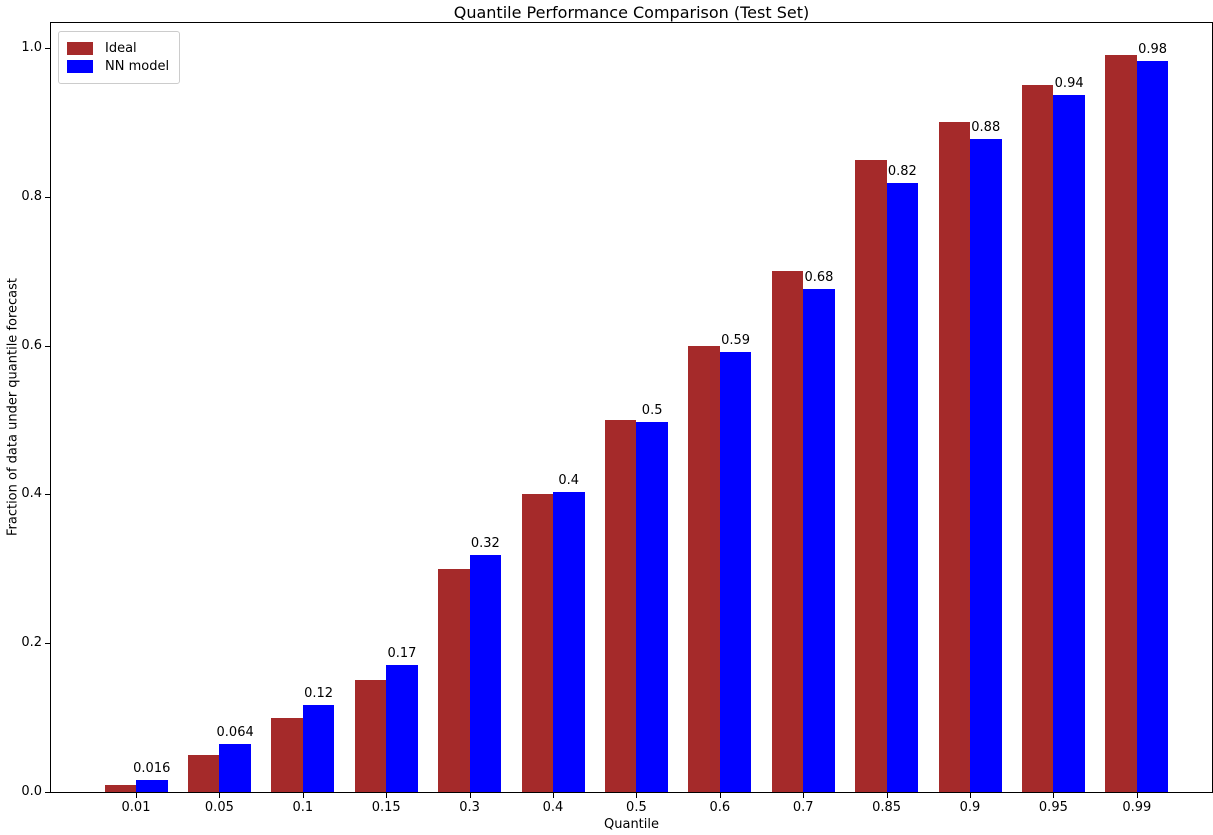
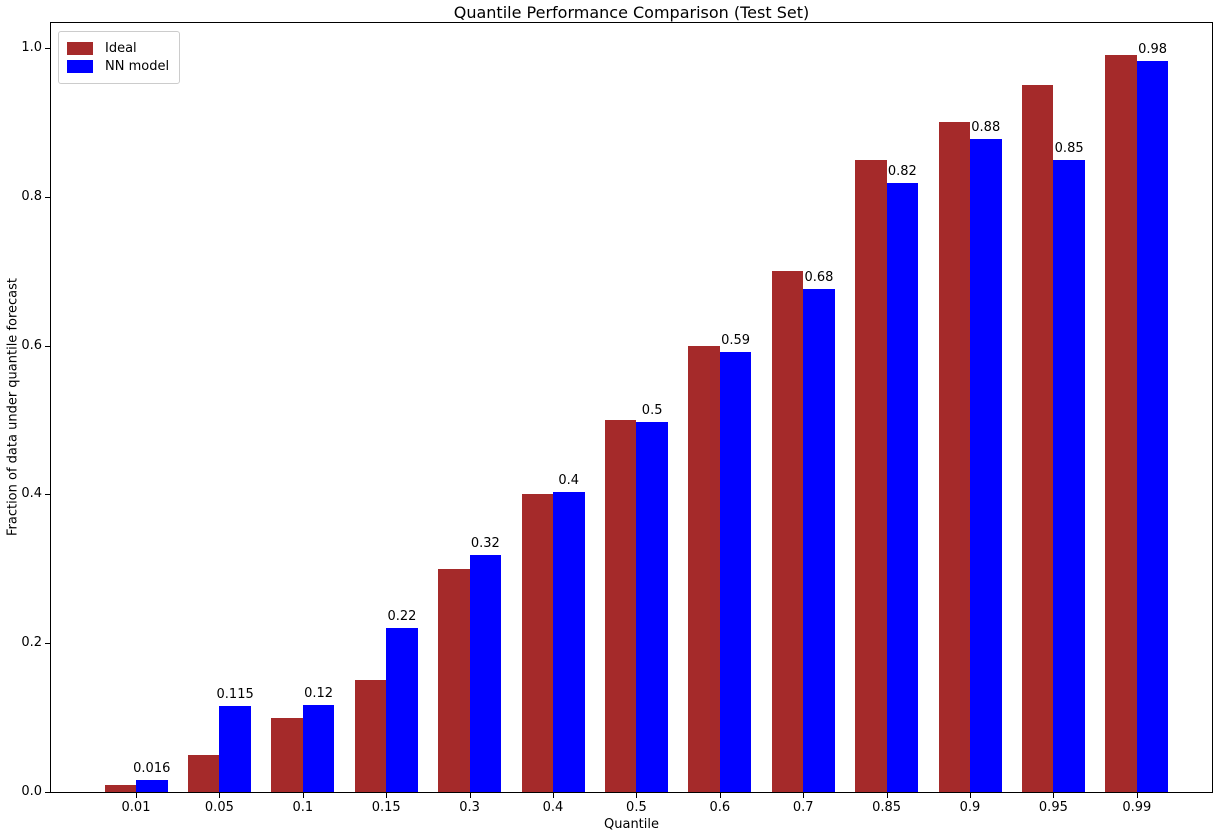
NN model/0.05: 0.064 -> 0.115
NN model/0.15: 0.17 -> 0.22
NN model/0.95: 0.94 -> 0.85
